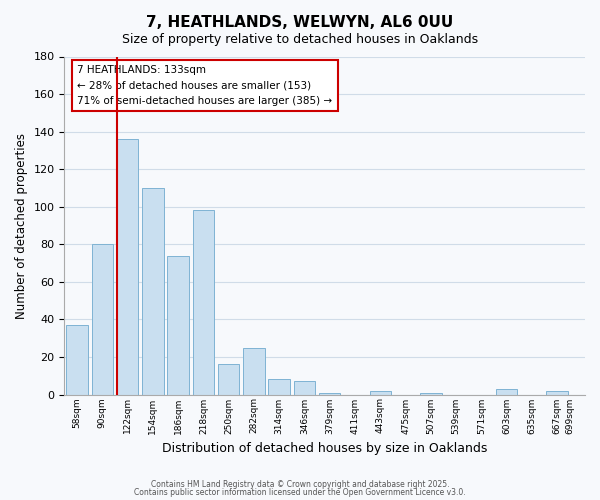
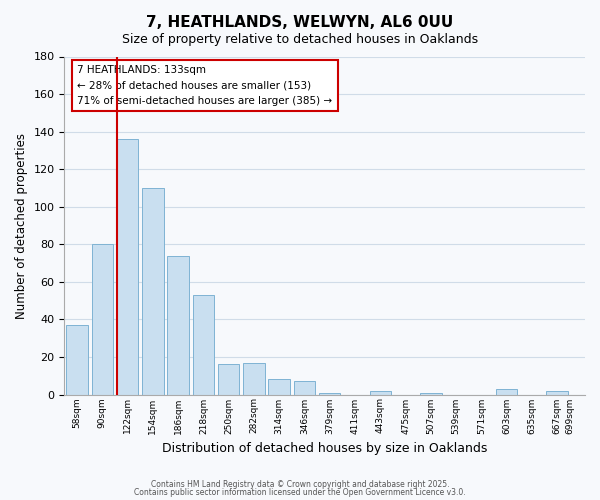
218sqm: 98 -> 53
282sqm: 25 -> 17
